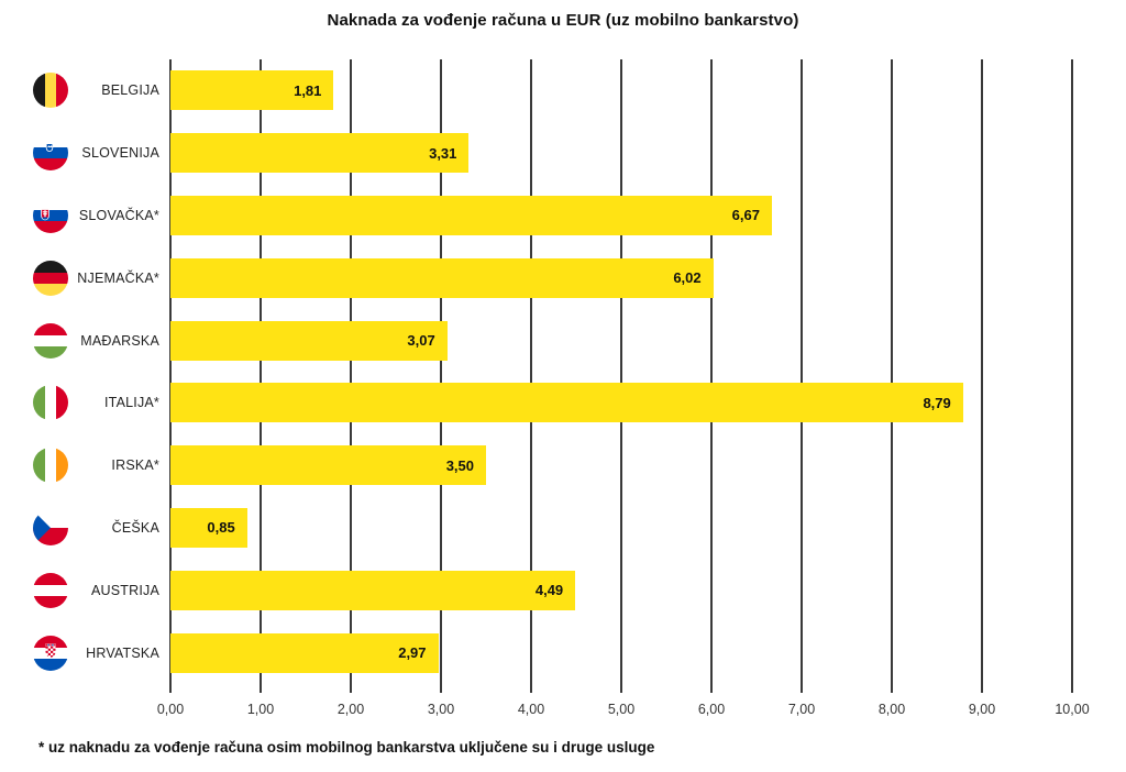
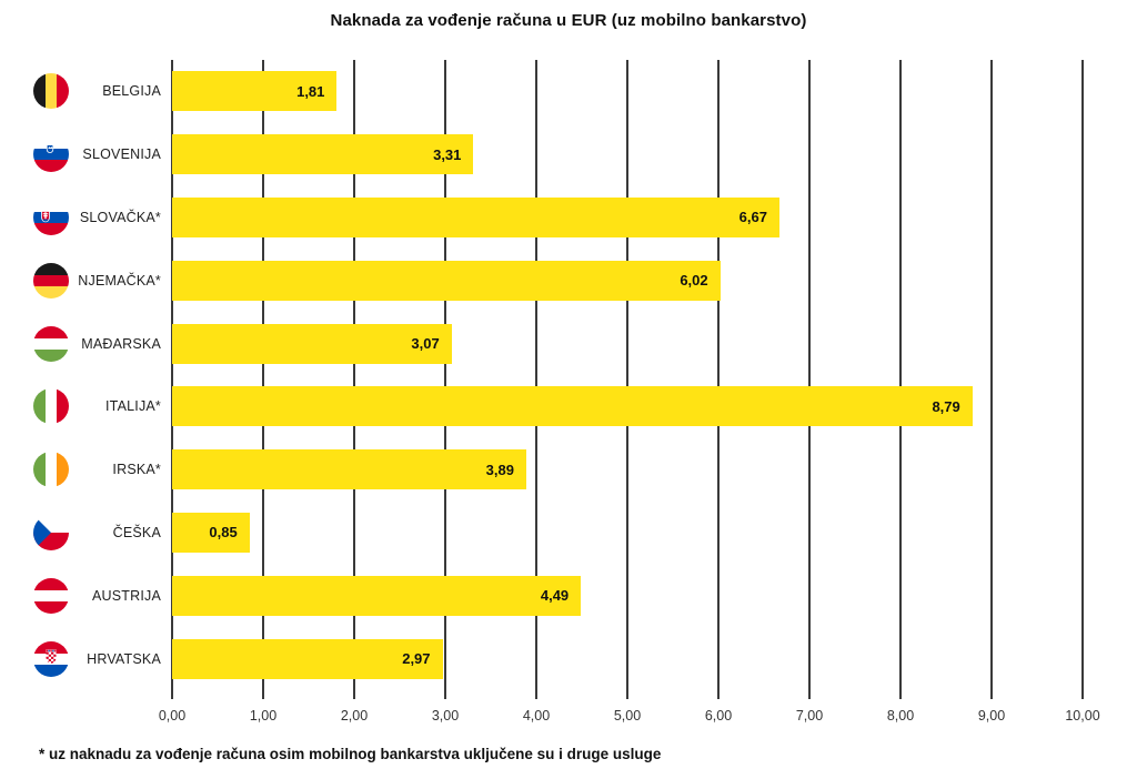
IRSKA*: 3,50 -> 3,89
